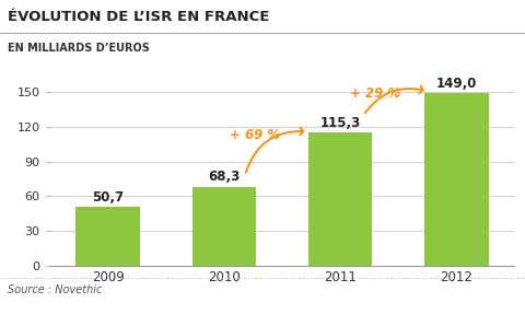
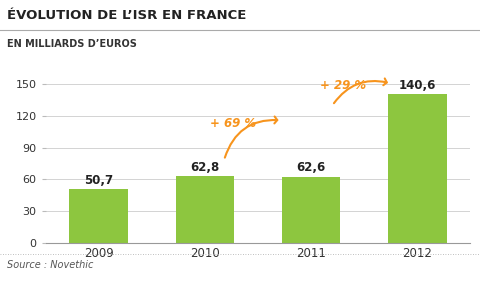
2010: 68,3 -> 62,8
2011: 115,3 -> 62,6
2012: 149,0 -> 140,6
